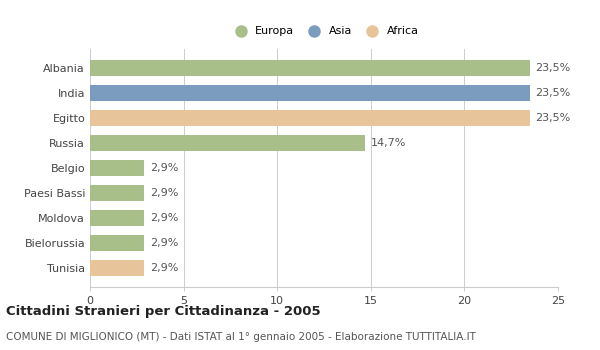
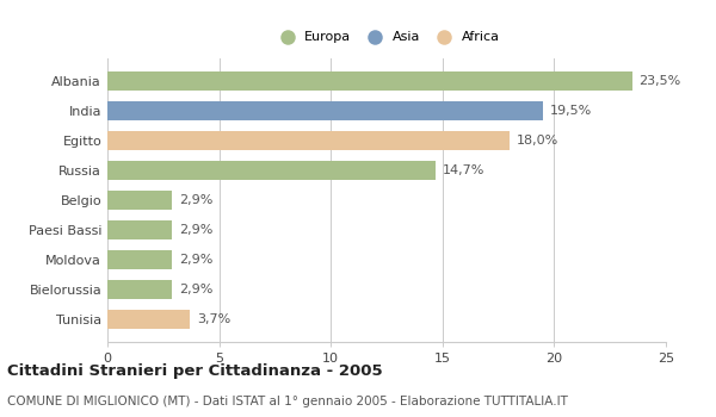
India: 23,5% -> 19,5%
Egitto: 23,5% -> 18,0%
Tunisia: 2,9% -> 3,7%
